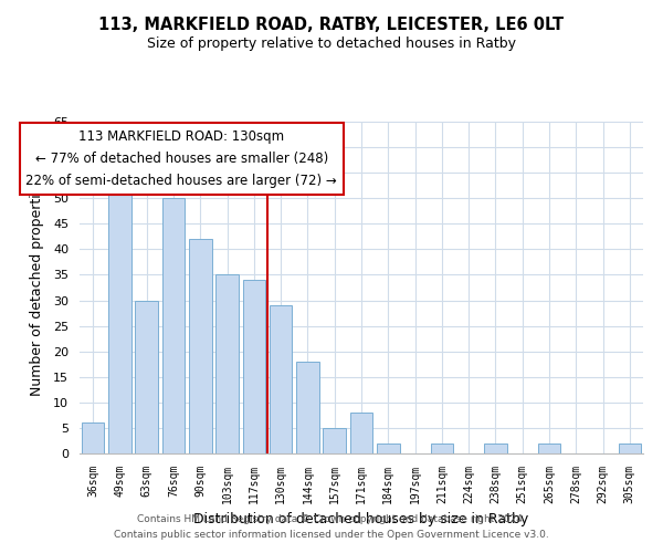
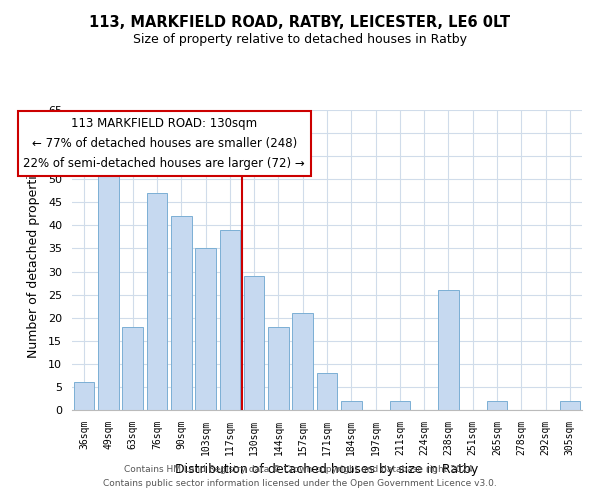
63sqm: 30 -> 18
76sqm: 50 -> 47
117sqm: 34 -> 39
157sqm: 5 -> 21
238sqm: 2 -> 26
